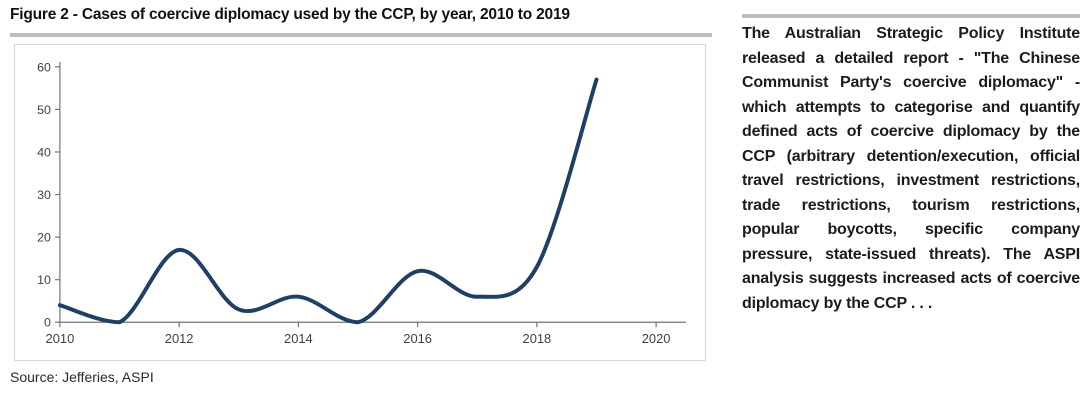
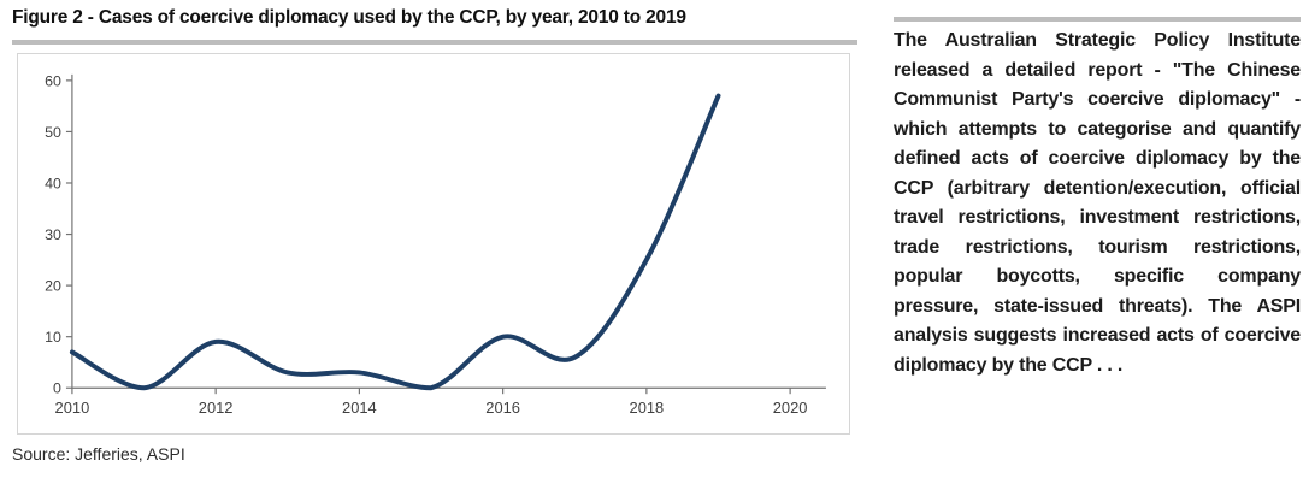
2010: 4 -> 7
2012: 17 -> 9
2014: 6 -> 3
2016: 12 -> 10
2018: 13 -> 25
